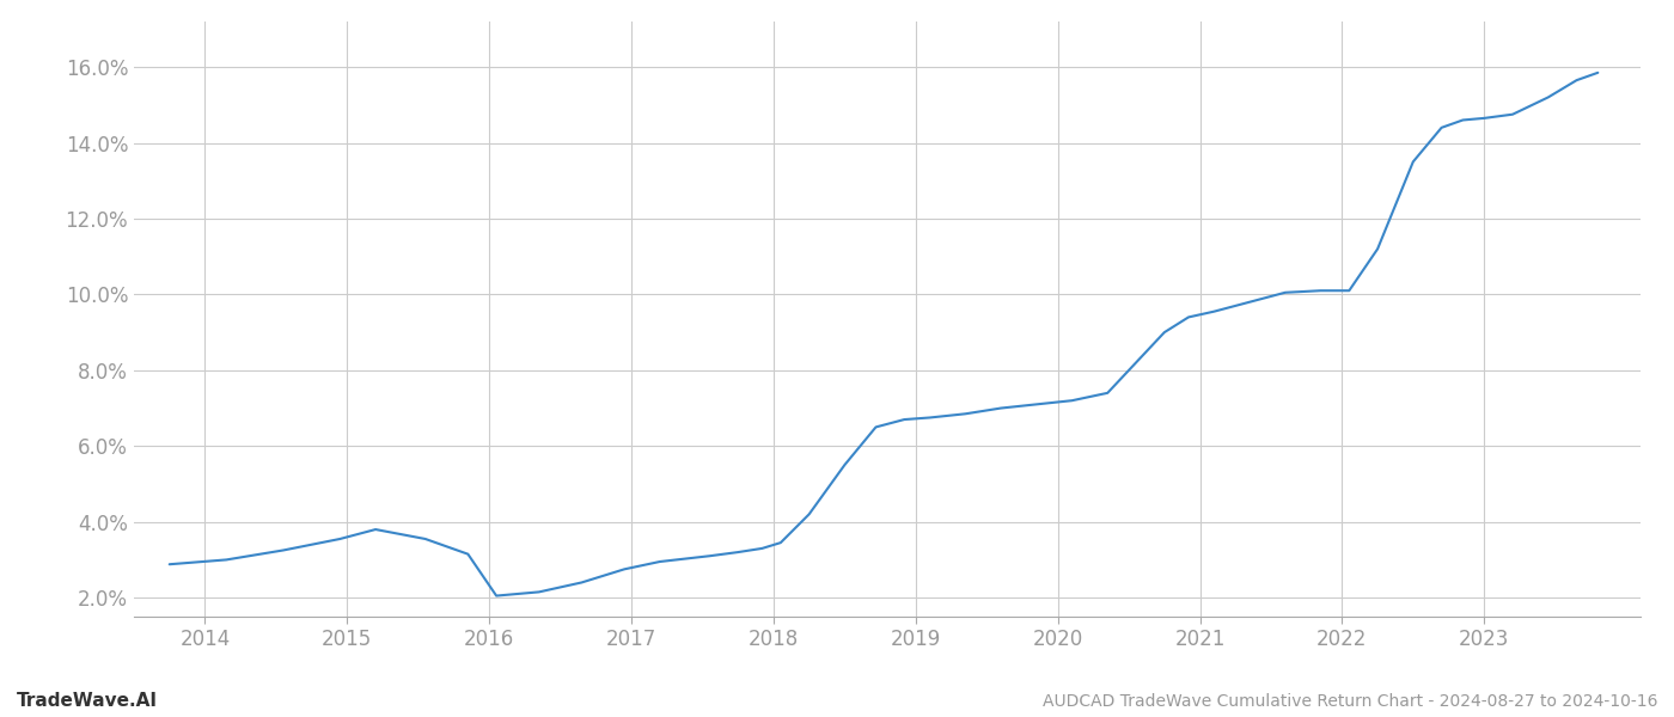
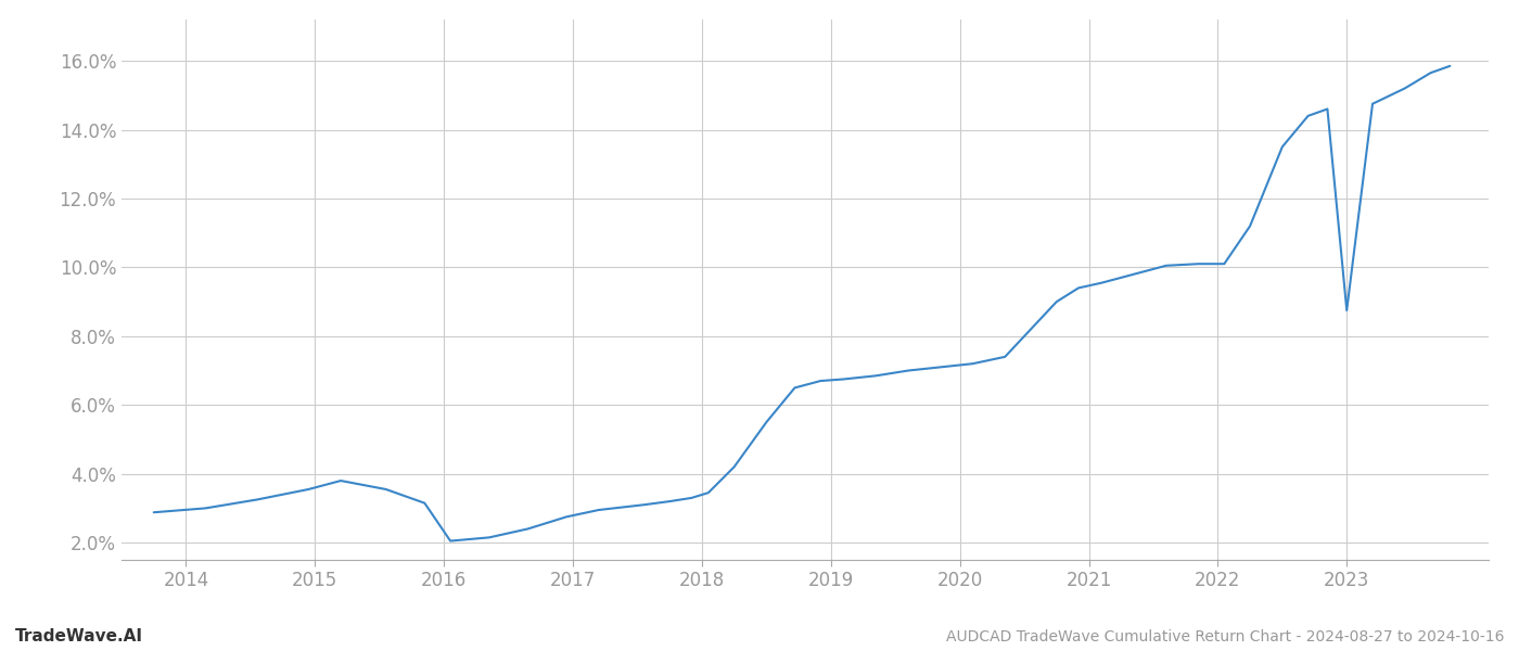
2023: 14.65% -> 8.75%
